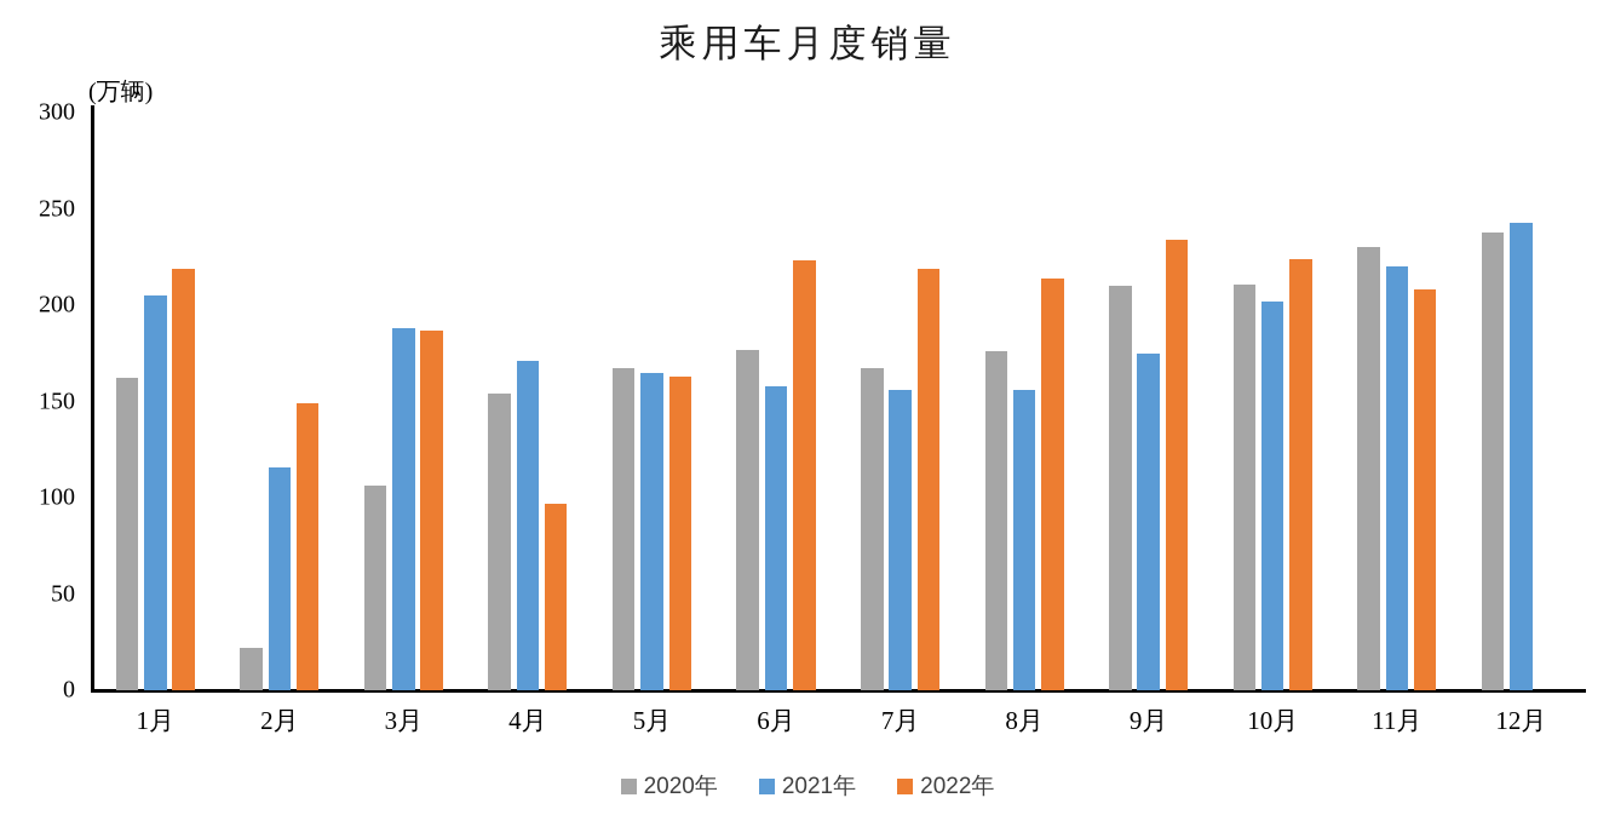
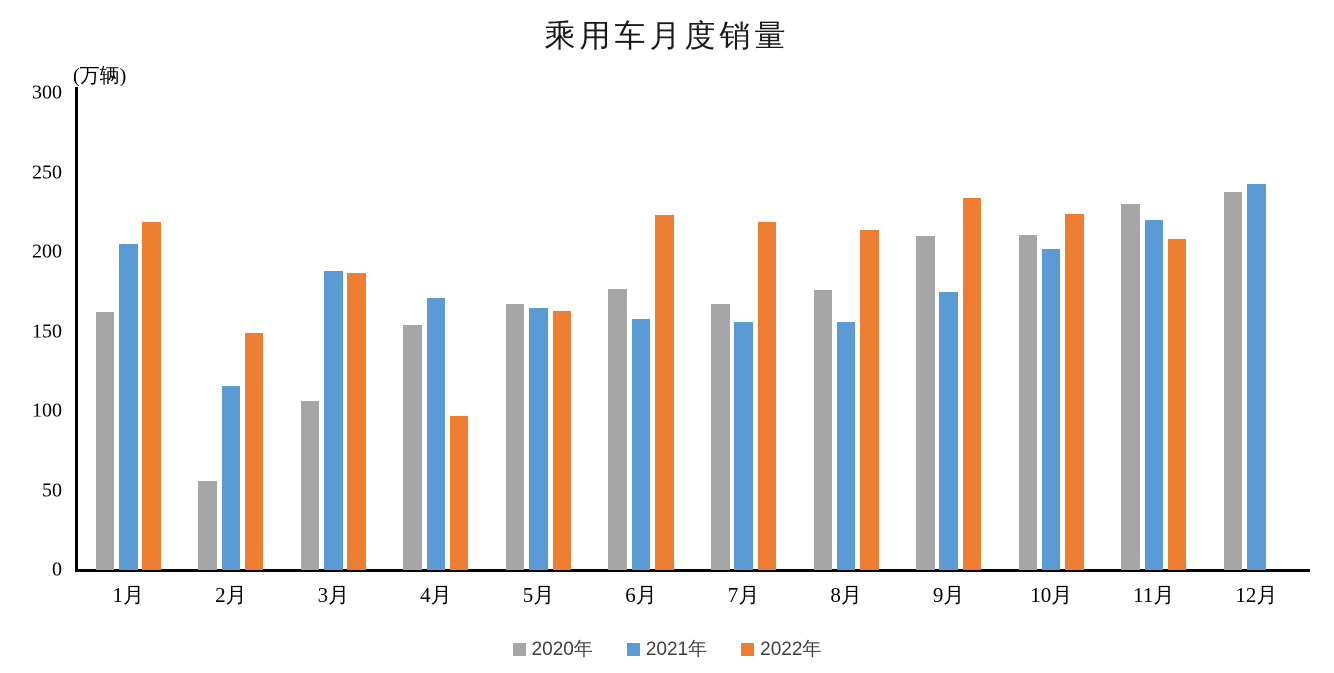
2020年/2月: 22 -> 56
